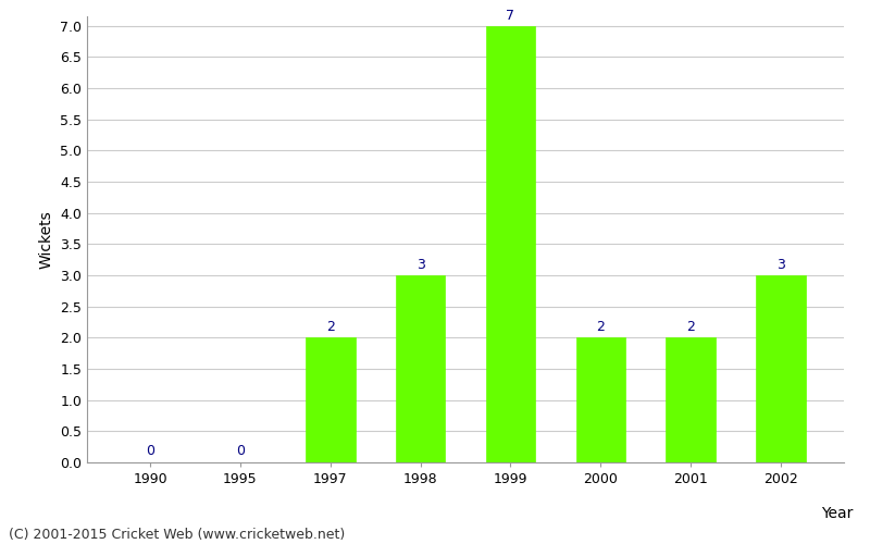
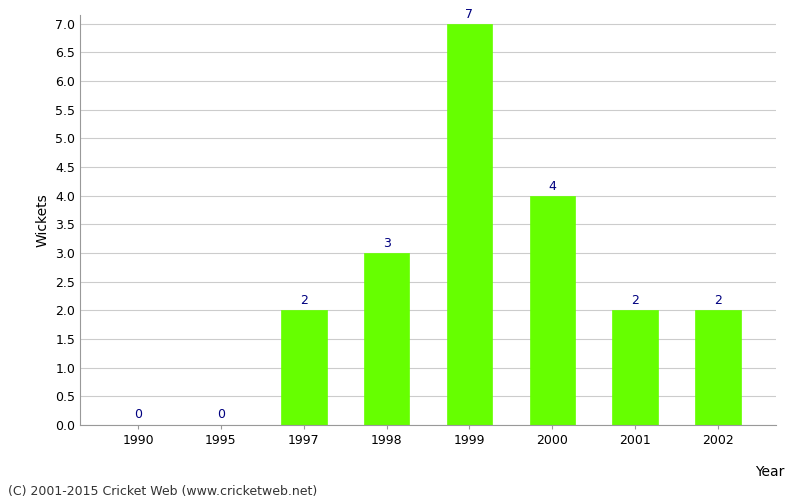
2000: 2 -> 4
2002: 3 -> 2
